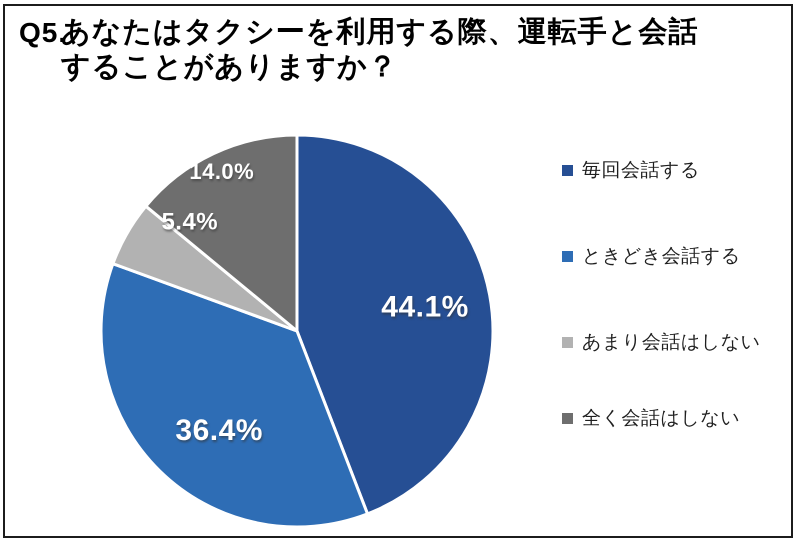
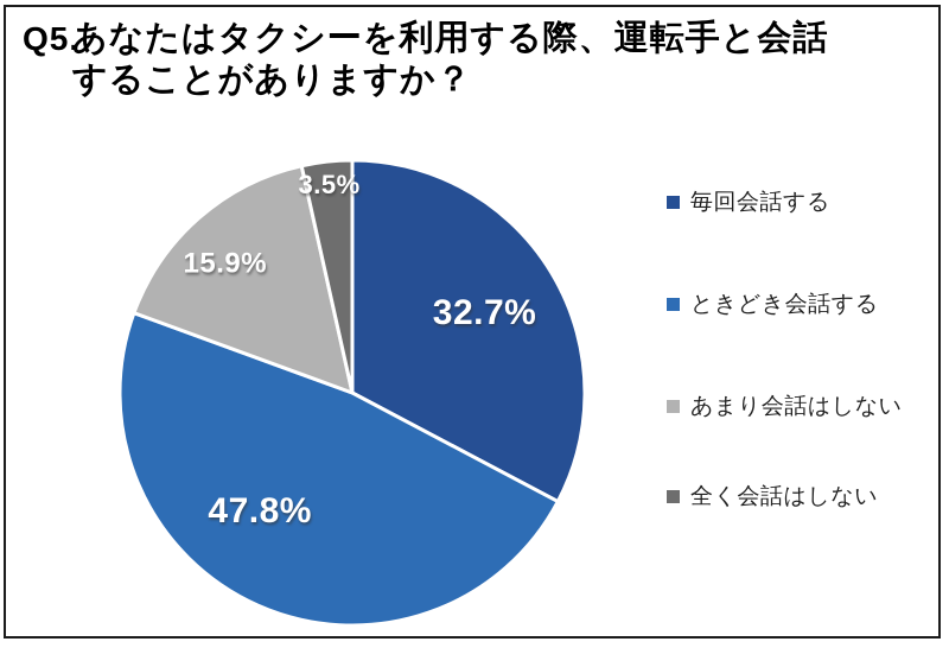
毎回会話する: 44.1% -> 32.7%
ときどき会話する: 36.4% -> 47.8%
あまり会話はしない: 5.4% -> 15.9%
全く会話はしない: 14.0% -> 3.5%
